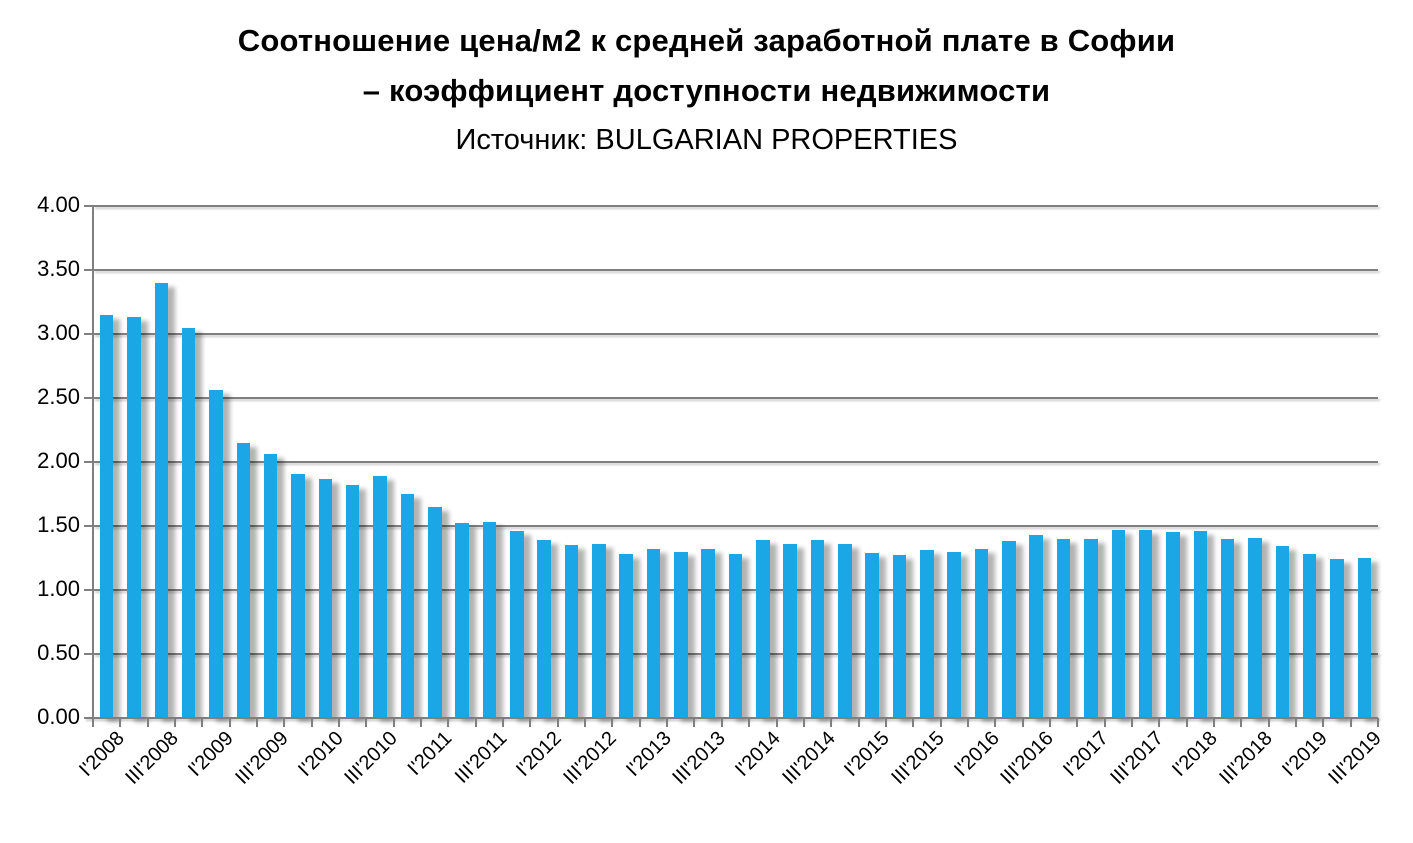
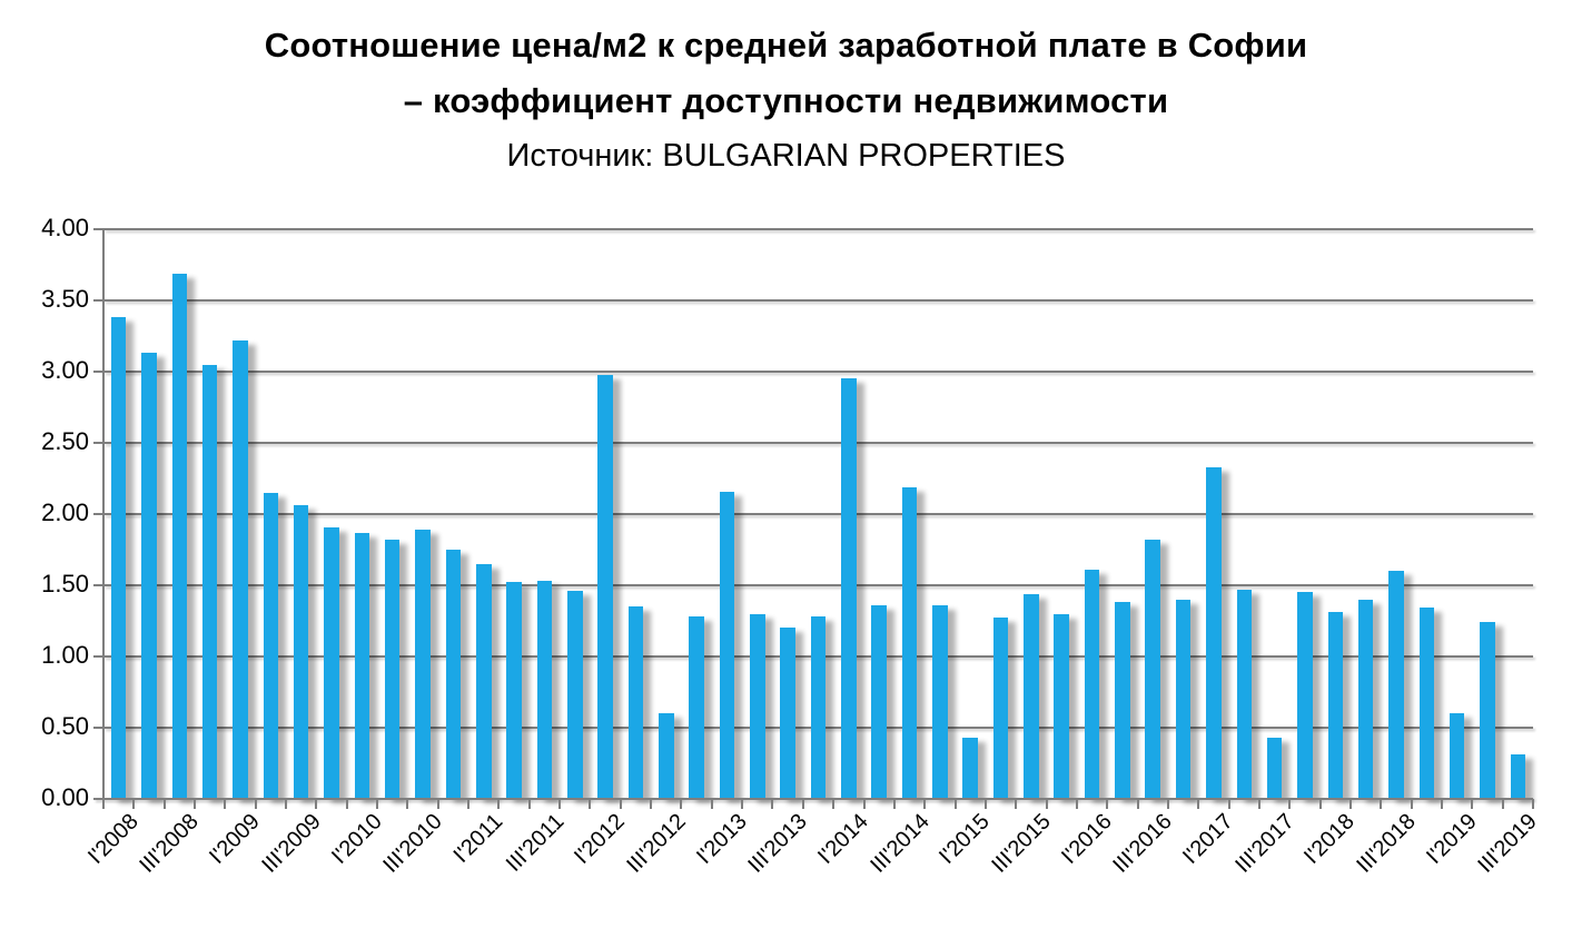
I'2008: 3.15 -> 3.38
III'2008: 3.40 -> 3.69
I'2009: 2.56 -> 3.22
I'2012: 1.39 -> 2.98
III'2012: 1.36 -> 0.60
I'2013: 1.32 -> 2.16
III'2013: 1.32 -> 1.20
I'2014: 1.39 -> 2.95
III'2014: 1.39 -> 2.19
I'2015: 1.29 -> 0.43
III'2015: 1.31 -> 1.44
I'2016: 1.32 -> 1.61
III'2016: 1.43 -> 1.82
I'2017: 1.40 -> 2.33
III'2017: 1.47 -> 0.43
I'2018: 1.46 -> 1.31
III'2018: 1.41 -> 1.60
I'2019: 1.28 -> 0.60
III'2019: 1.25 -> 0.31
